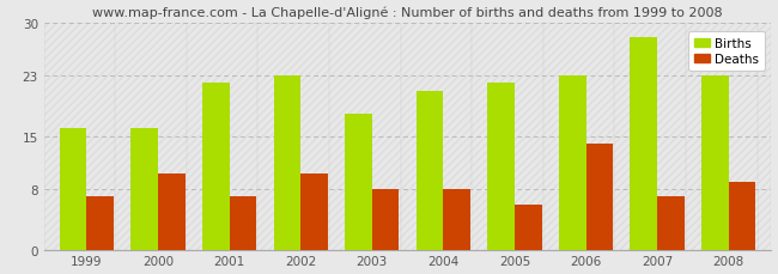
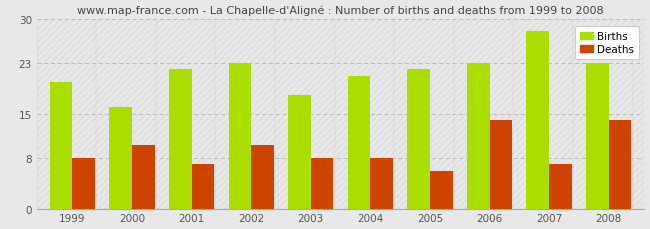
Births/1999: 16 -> 20
Deaths/1999: 7 -> 8
Deaths/2008: 9 -> 14
